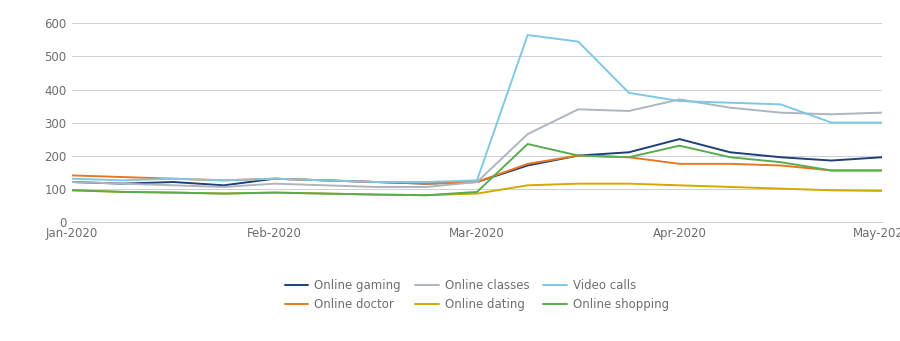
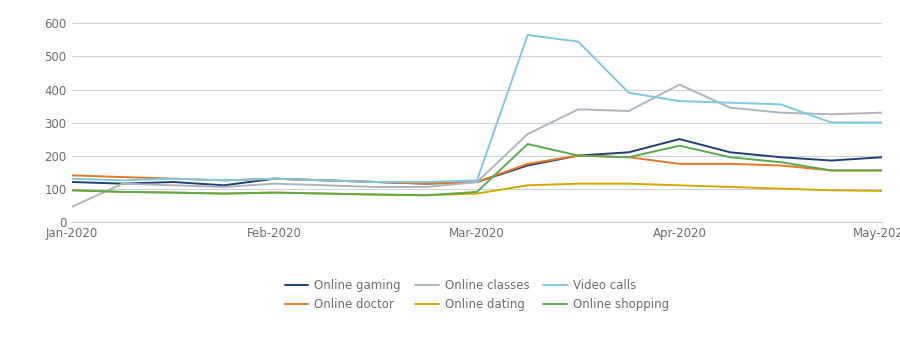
Online classes/Jan-2020: 120 -> 45
Online classes/Apr-2020: 370 -> 415
